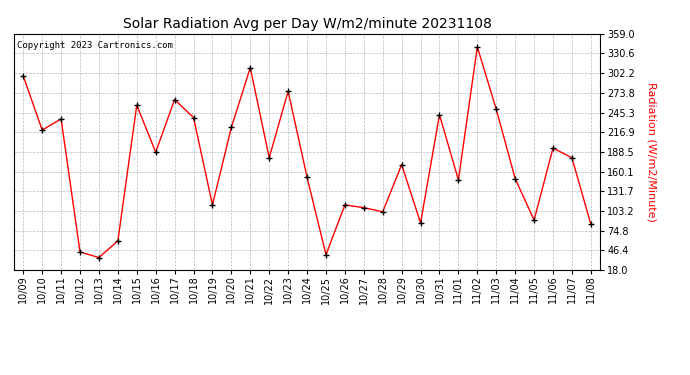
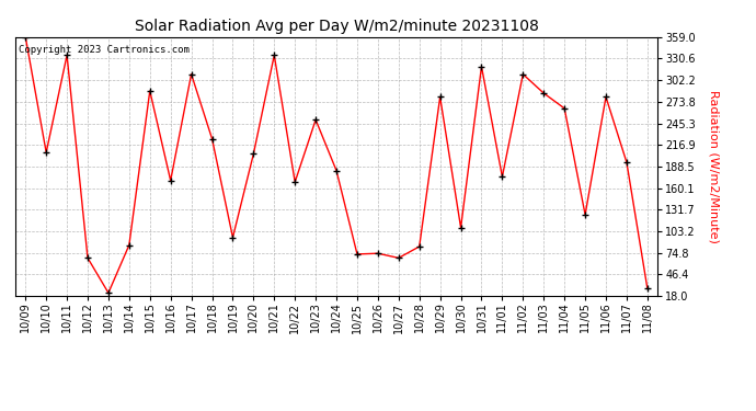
10/09: 298 -> 359
10/10: 220 -> 207
10/11: 236 -> 335
10/12: 44 -> 68
10/13: 36 -> 22
10/14: 60 -> 85
10/15: 256 -> 288
10/16: 188 -> 170
10/17: 264 -> 310
10/18: 238 -> 225
10/19: 112 -> 95
10/20: 224 -> 205
10/21: 310 -> 335
10/22: 180 -> 168
10/23: 276 -> 250
10/24: 152 -> 183
10/25: 40 -> 73
10/26: 112 -> 74
10/27: 108 -> 68
10/28: 102 -> 83
10/29: 170 -> 280
10/30: 86 -> 108
10/31: 242 -> 320
11/01: 148 -> 175
11/02: 340 -> 310
11/03: 250 -> 285
11/04: 150 -> 265
11/05: 90 -> 125
11/06: 194 -> 280
11/07: 180 -> 194
11/08: 84 -> 28
